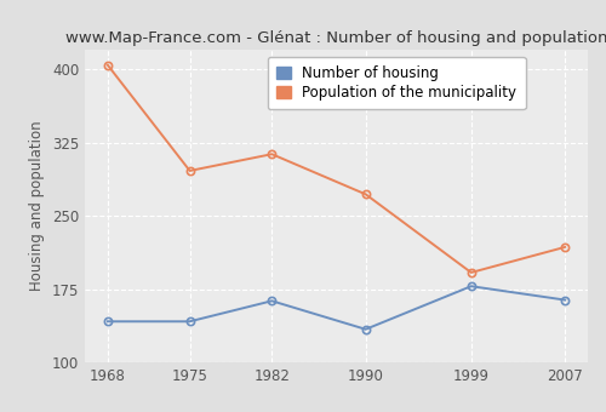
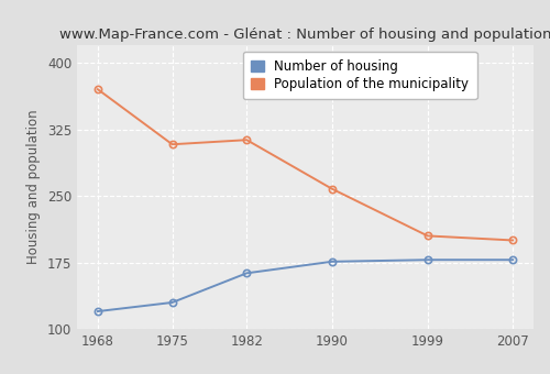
Number of housing/1968: 142 -> 120
Population of the municipality/1968: 404 -> 370
Number of housing/1975: 142 -> 130
Population of the municipality/1975: 296 -> 308
Number of housing/1990: 134 -> 176
Population of the municipality/1990: 272 -> 258
Population of the municipality/1999: 192 -> 205
Number of housing/2007: 164 -> 178
Population of the municipality/2007: 218 -> 200
